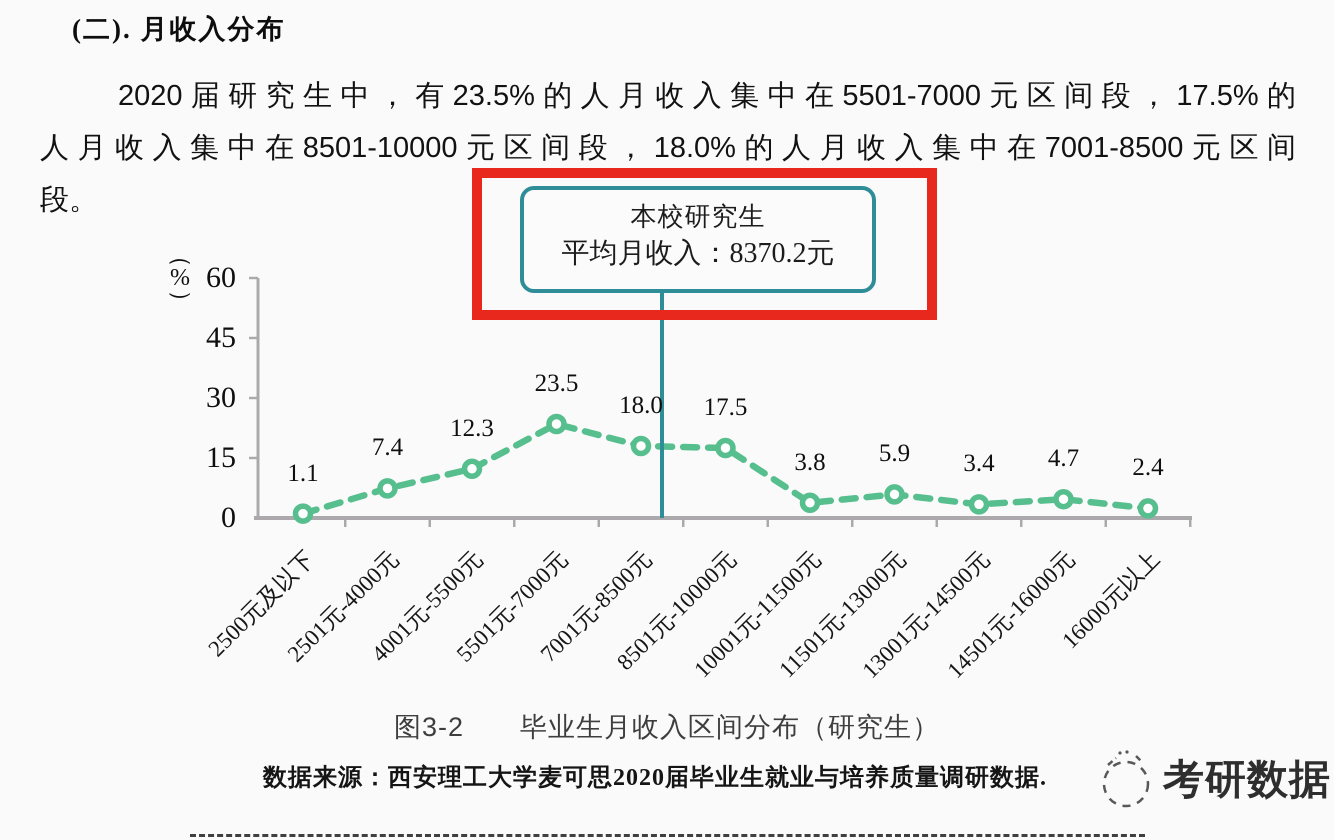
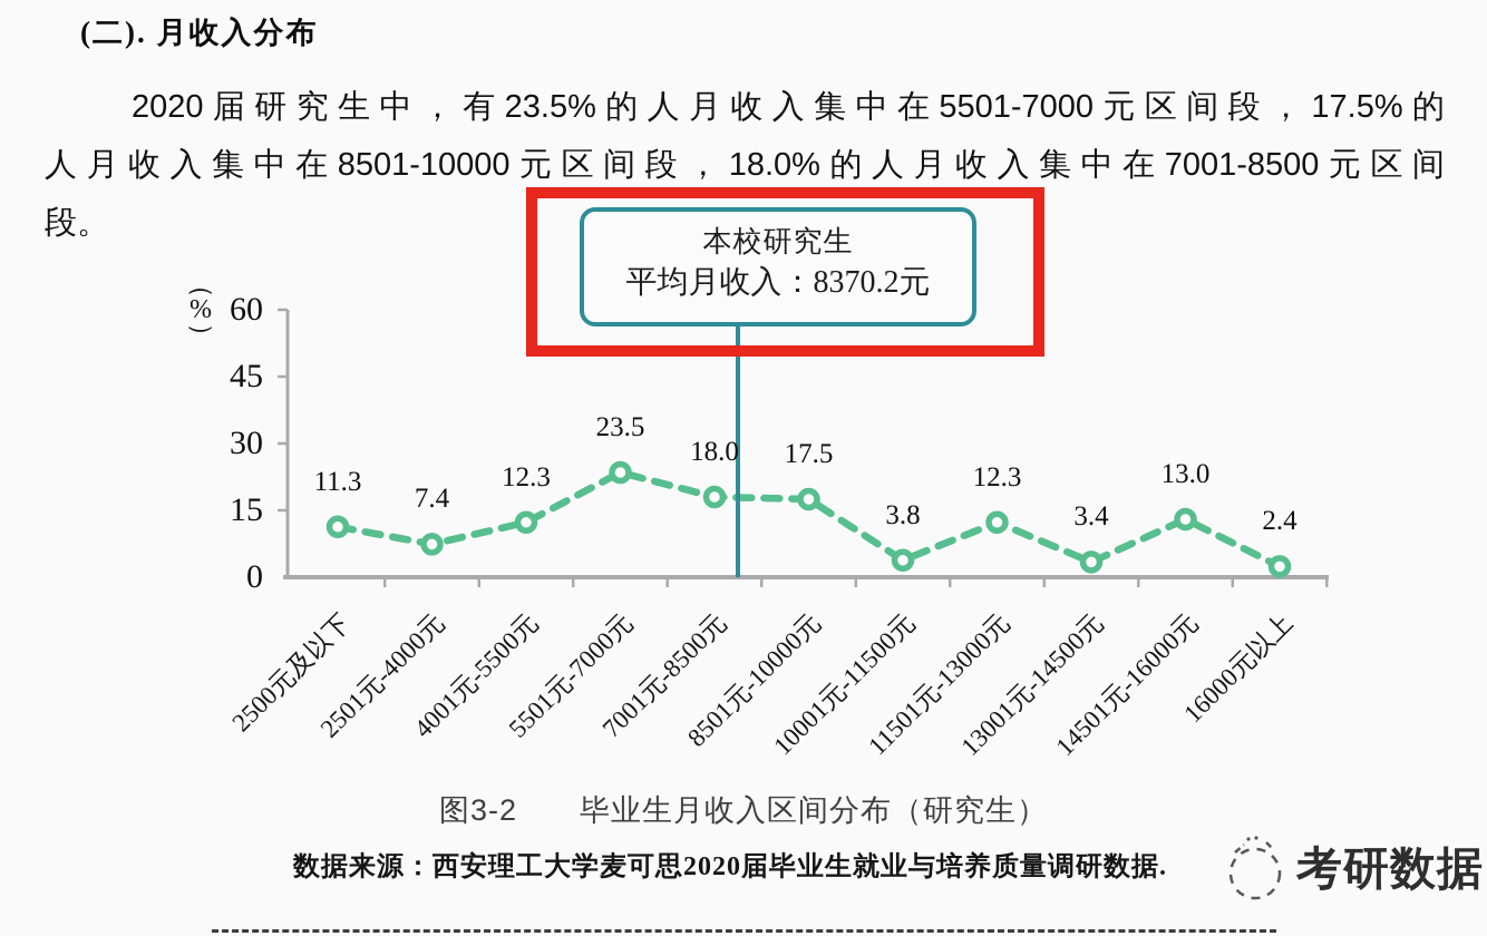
2500元及以下: 1.1 -> 11.3
11501元-13000元: 5.9 -> 12.3
14501元-16000元: 4.7 -> 13.0
